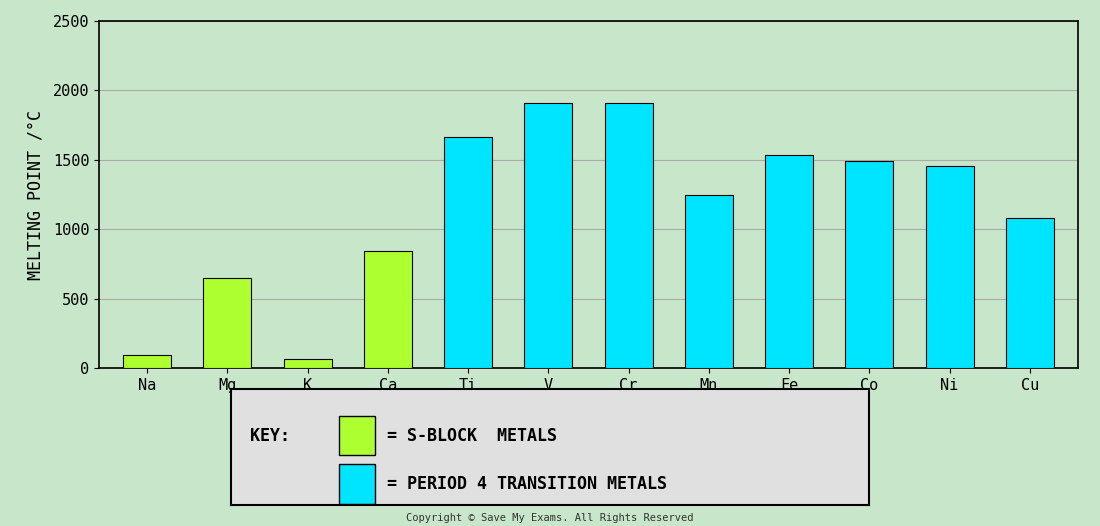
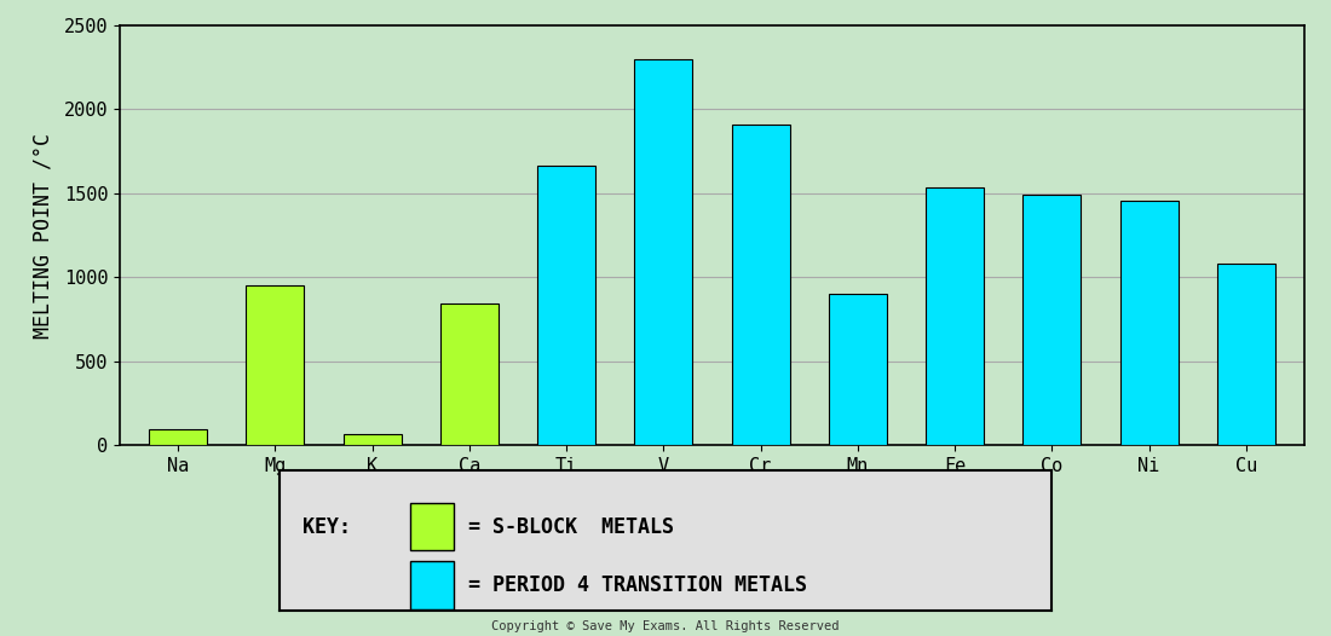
Mg: 650 -> 950
V: 1910 -> 2300
Mn: 1250 -> 900
